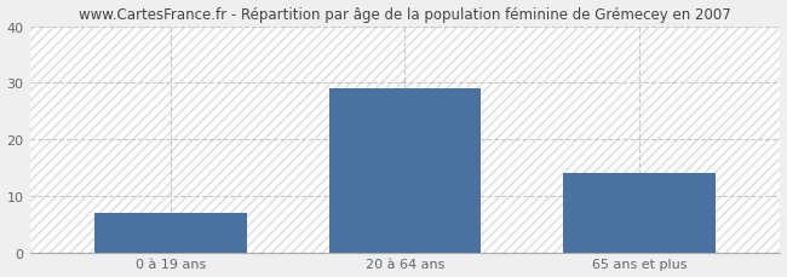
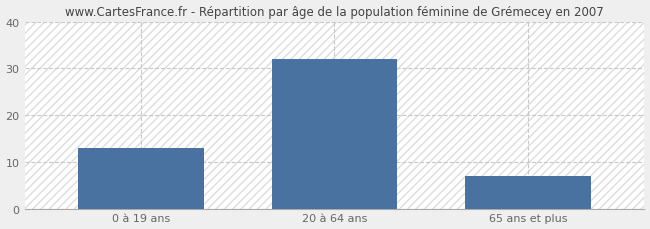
0 à 19 ans: 7 -> 13
20 à 64 ans: 29 -> 32
65 ans et plus: 14 -> 7
